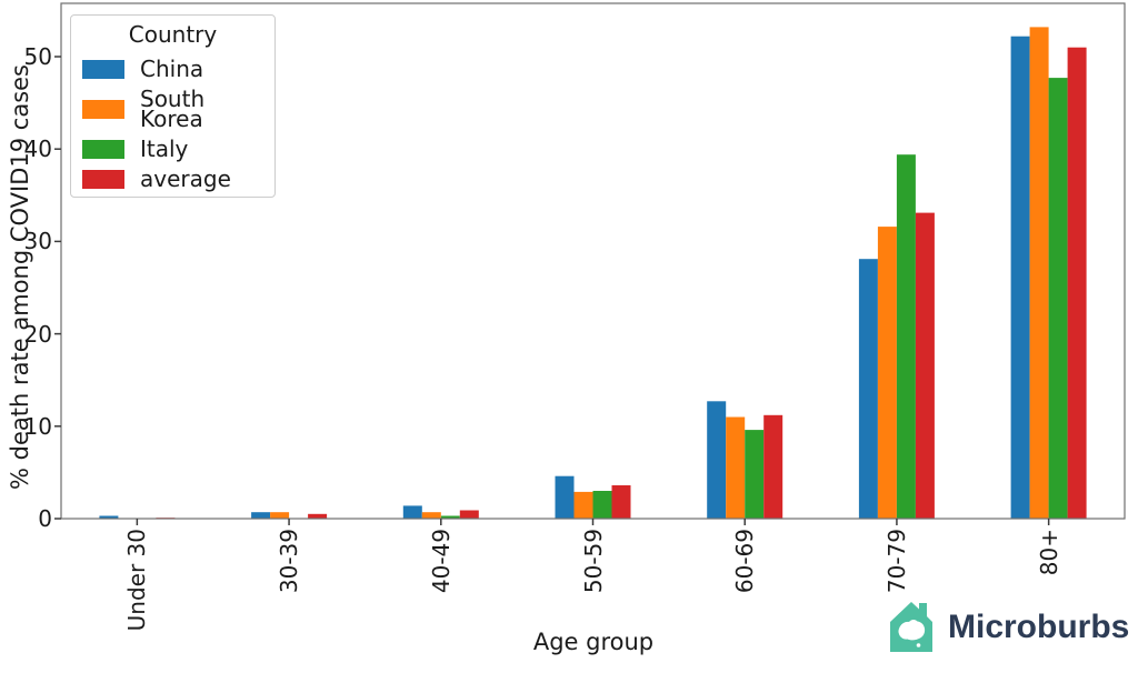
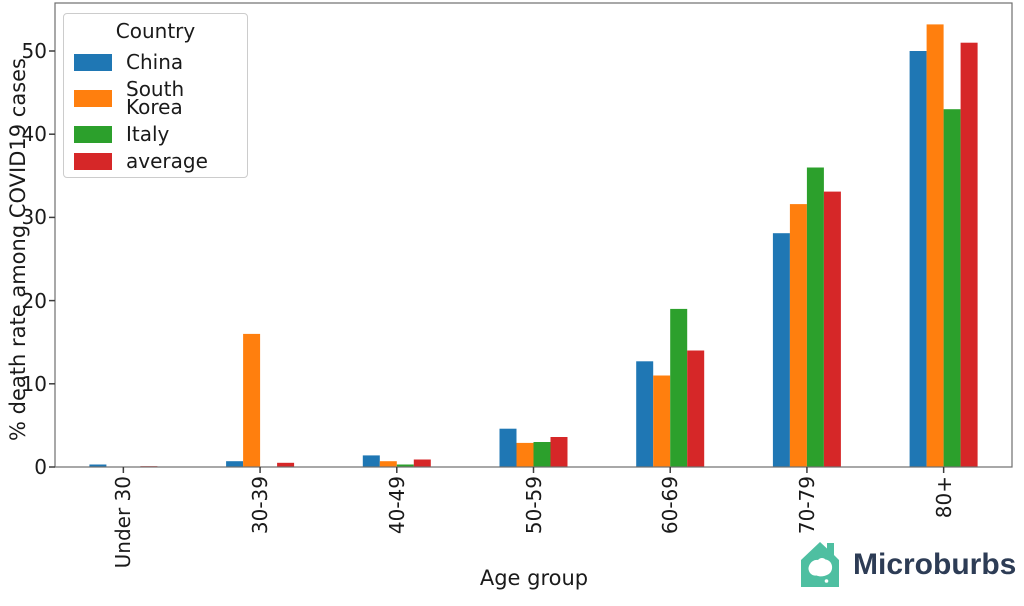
South Korea/30-39: 1 -> 16
Italy/60-69: 10 -> 19
average/60-69: 11 -> 14
Italy/70-79: 39 -> 36
China/80+: 52 -> 50
Italy/80+: 48 -> 43
